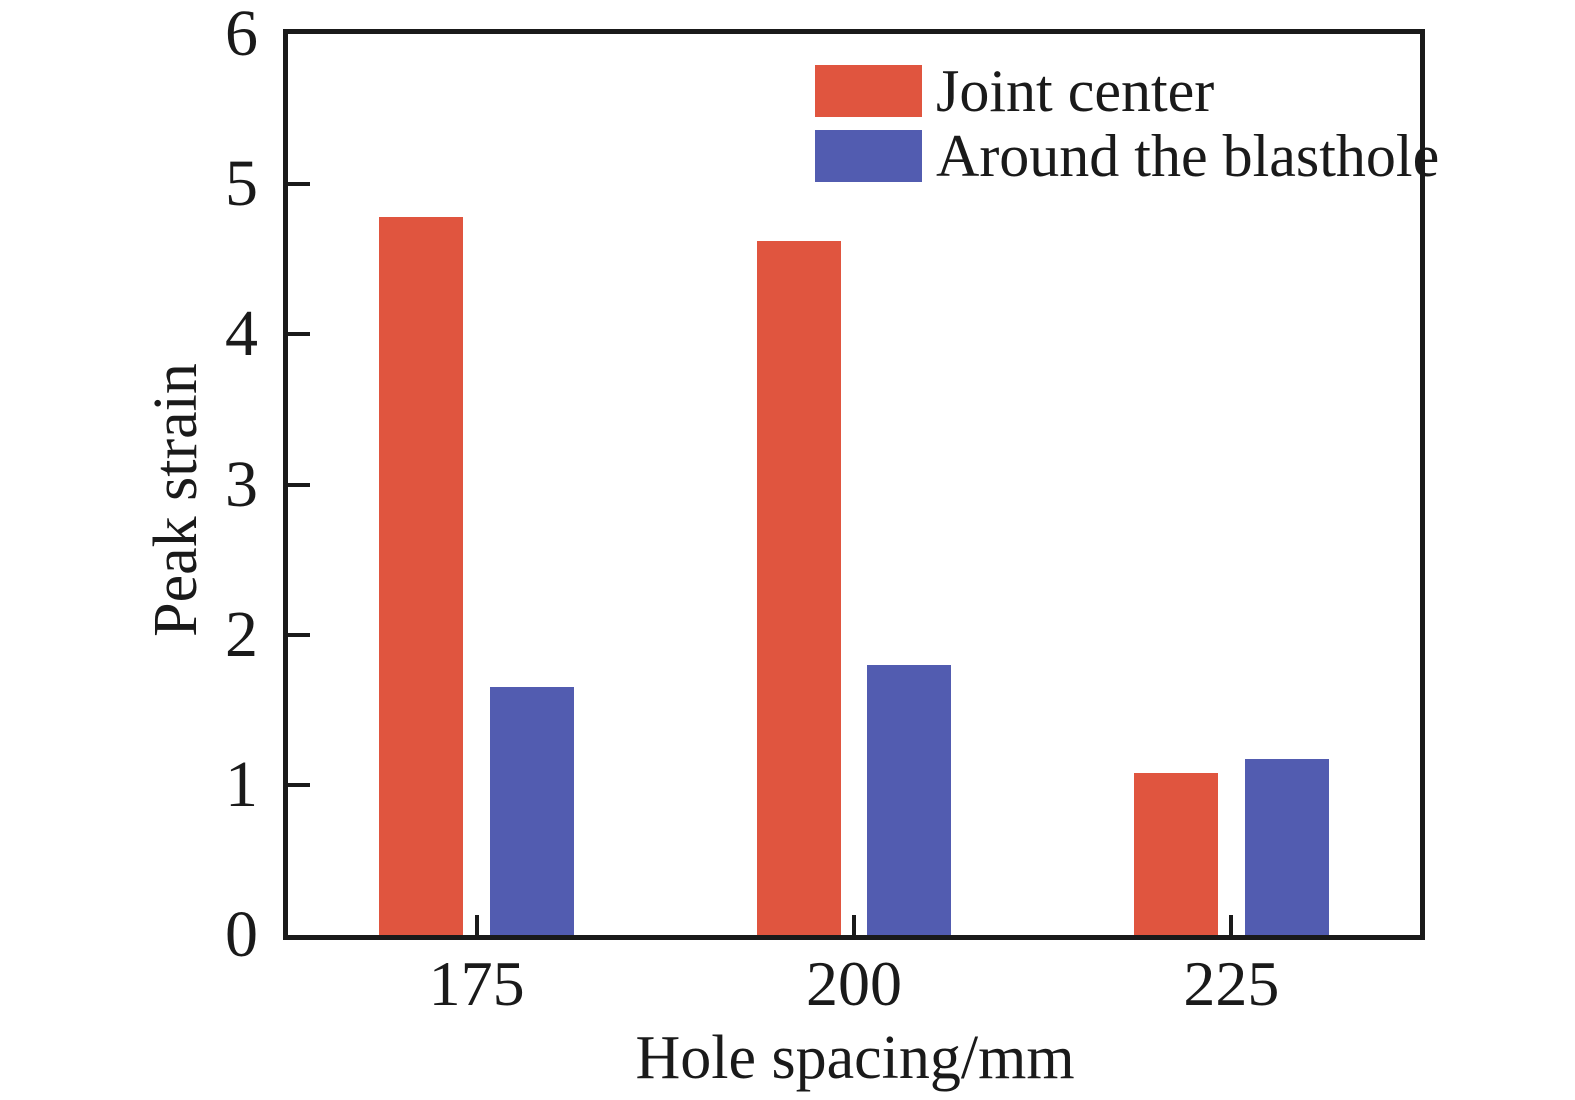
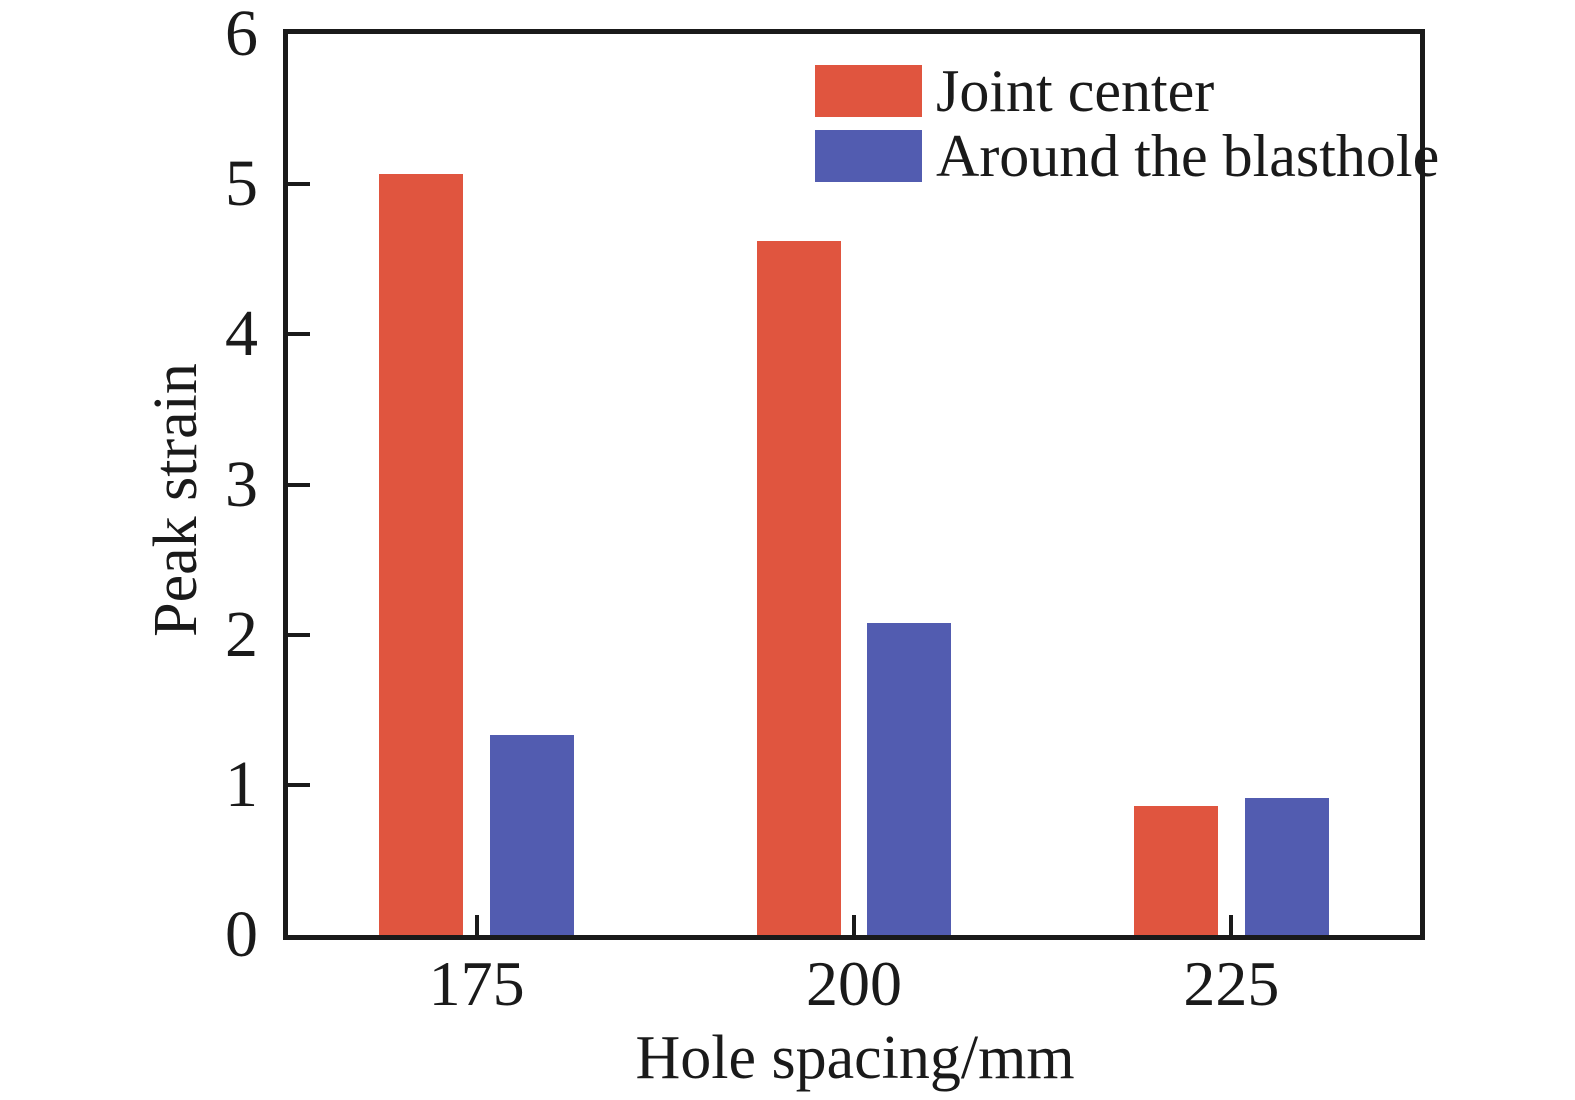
Joint center/175: 4.78 -> 5.07
Around the blasthole/175: 1.65 -> 1.33
Around the blasthole/200: 1.80 -> 2.08
Joint center/225: 1.08 -> 0.86
Around the blasthole/225: 1.17 -> 0.91
